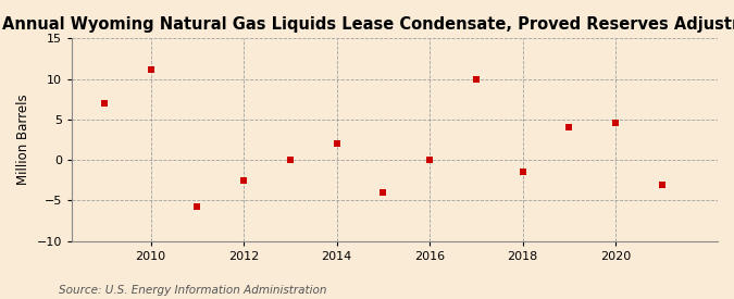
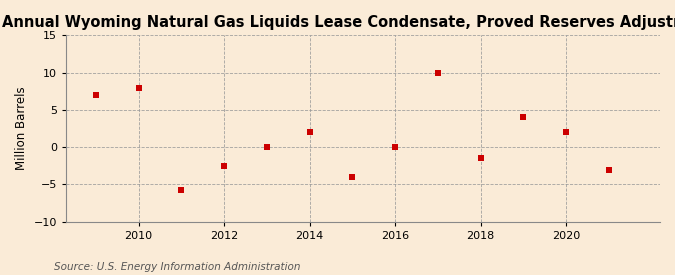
2010: 11.2 -> 8.0
2020: 4.6 -> 2.0
